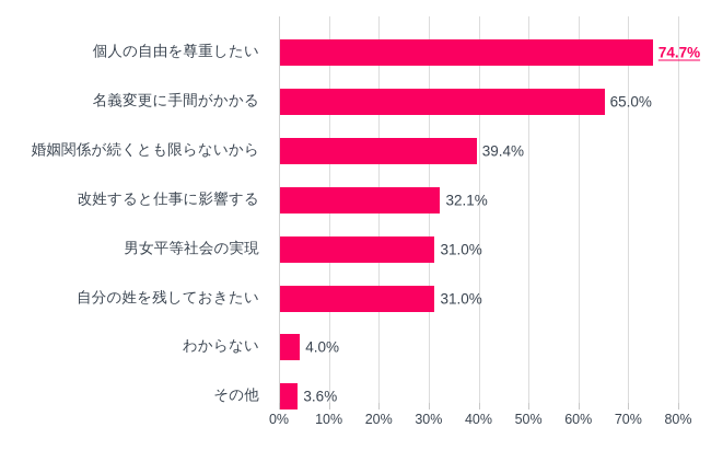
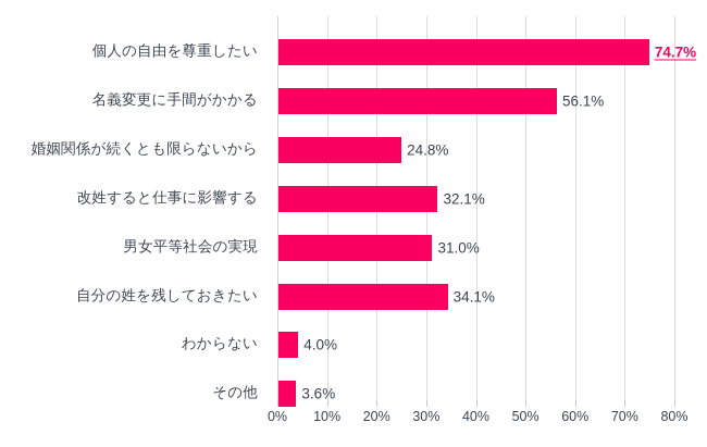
名義変更に手間がかかる: 65.0% -> 56.1%
婚姻関係が続くとも限らないから: 39.4% -> 24.8%
自分の姓を残しておきたい: 31.0% -> 34.1%
